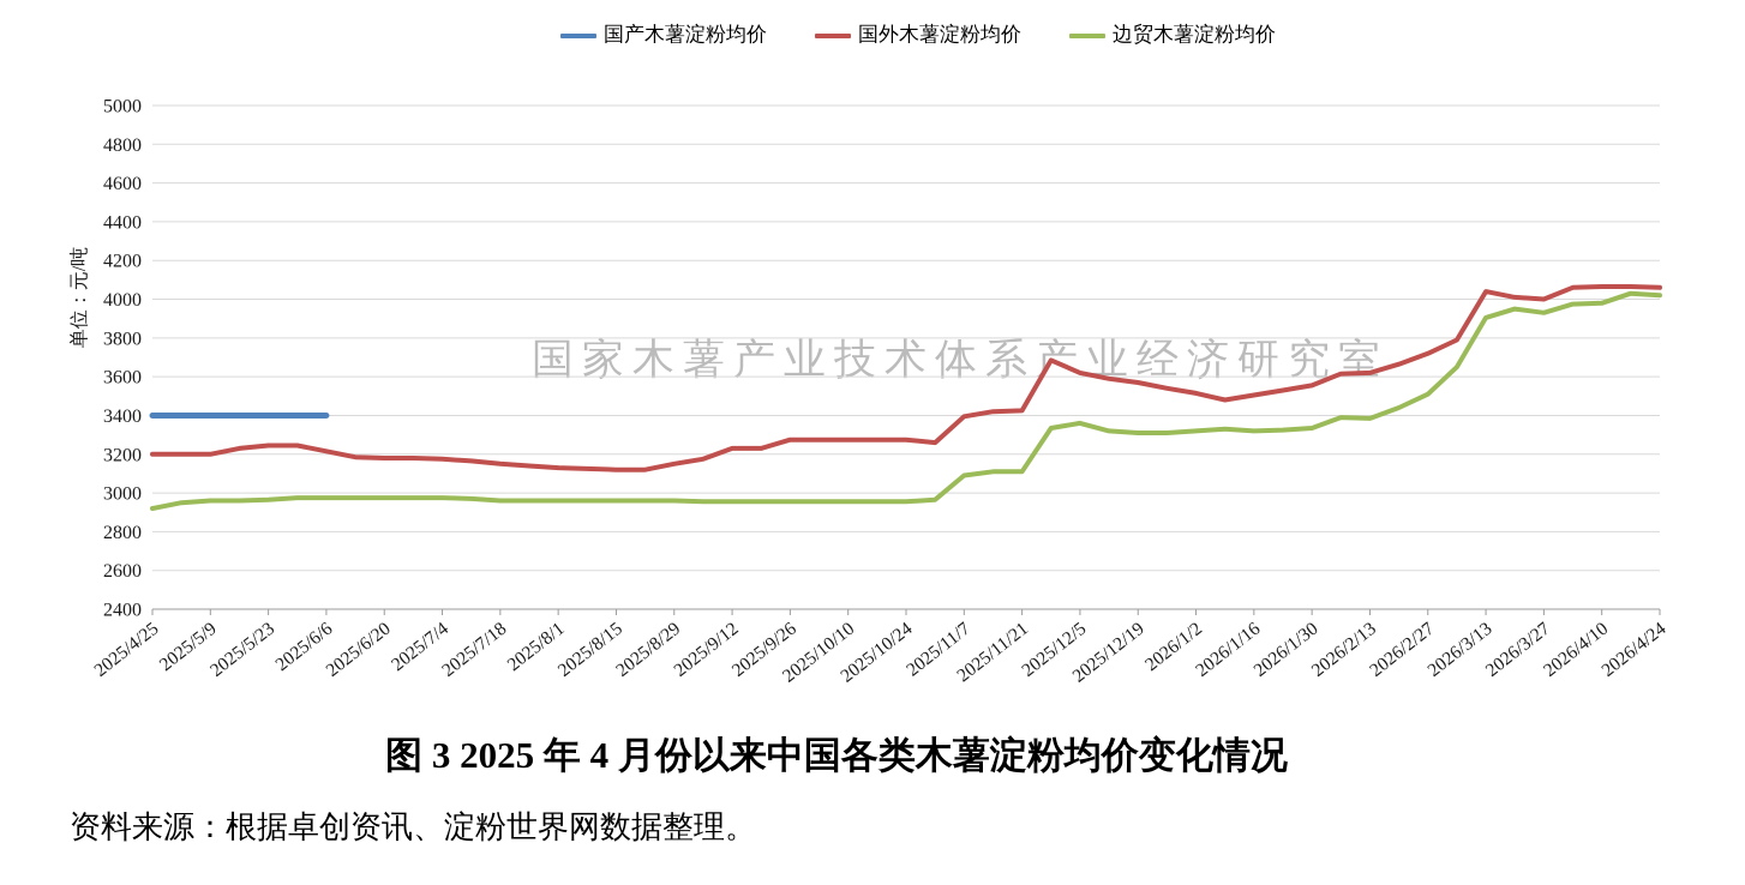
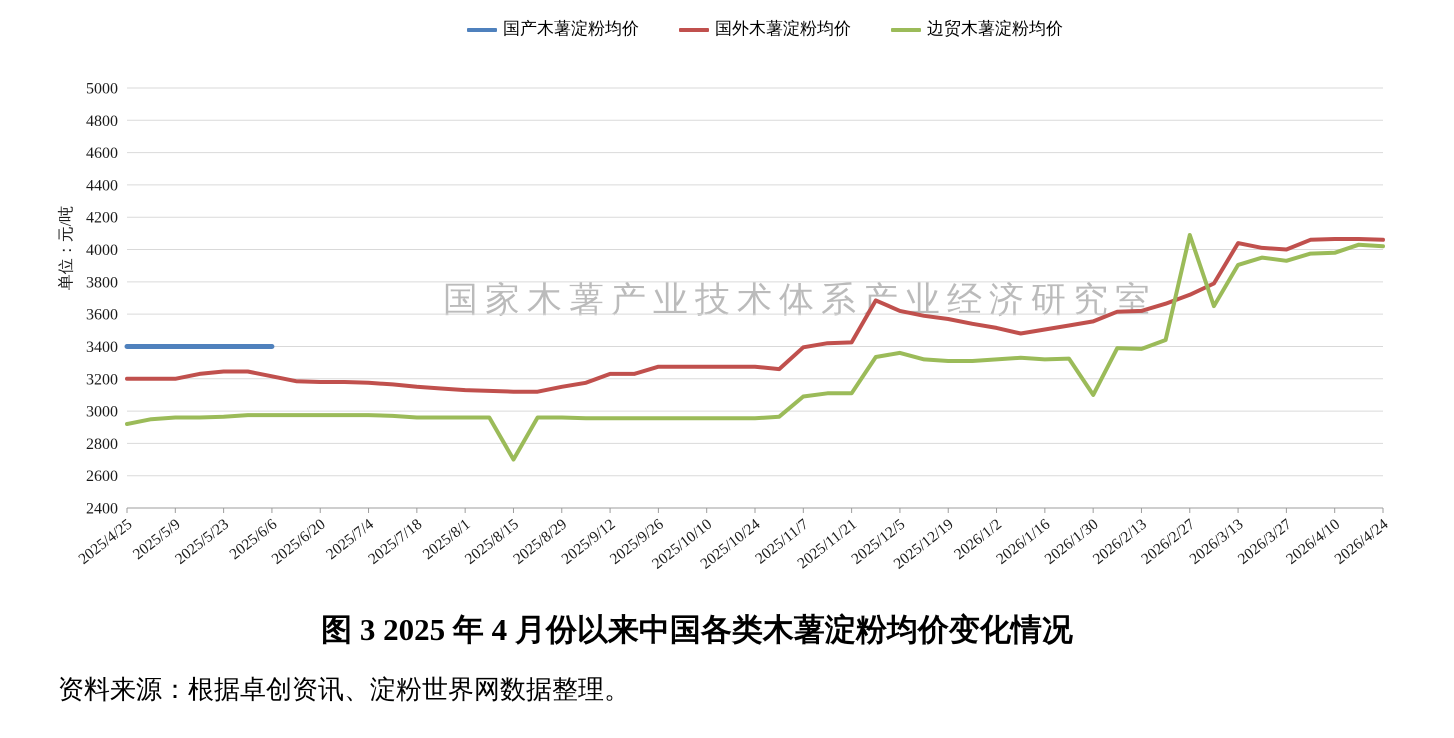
边贸木薯淀粉均价/2025/8/15: 2960 -> 2700
边贸木薯淀粉均价/2026/1/30: 3340 -> 3100
边贸木薯淀粉均价/2026/2/27: 3510 -> 4090
